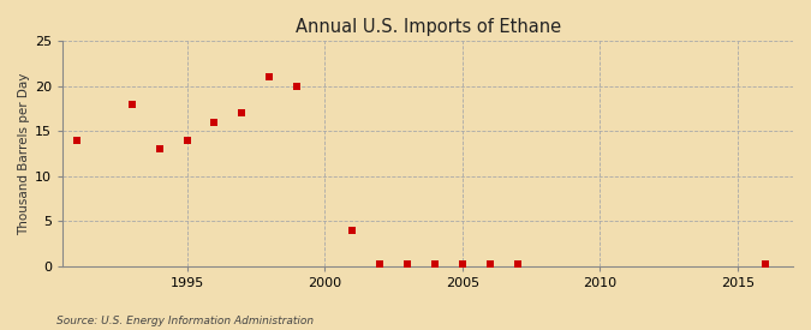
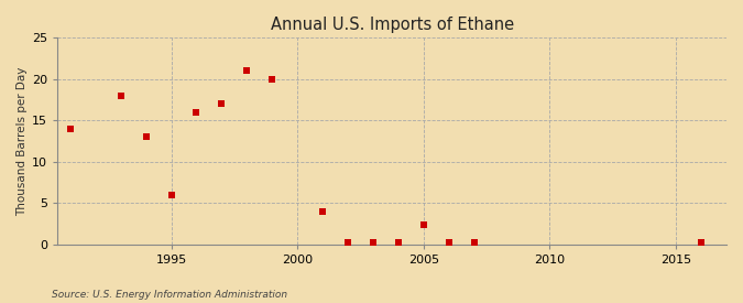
1995: 14.0 -> 6.0
2005: 0.2 -> 2.4
